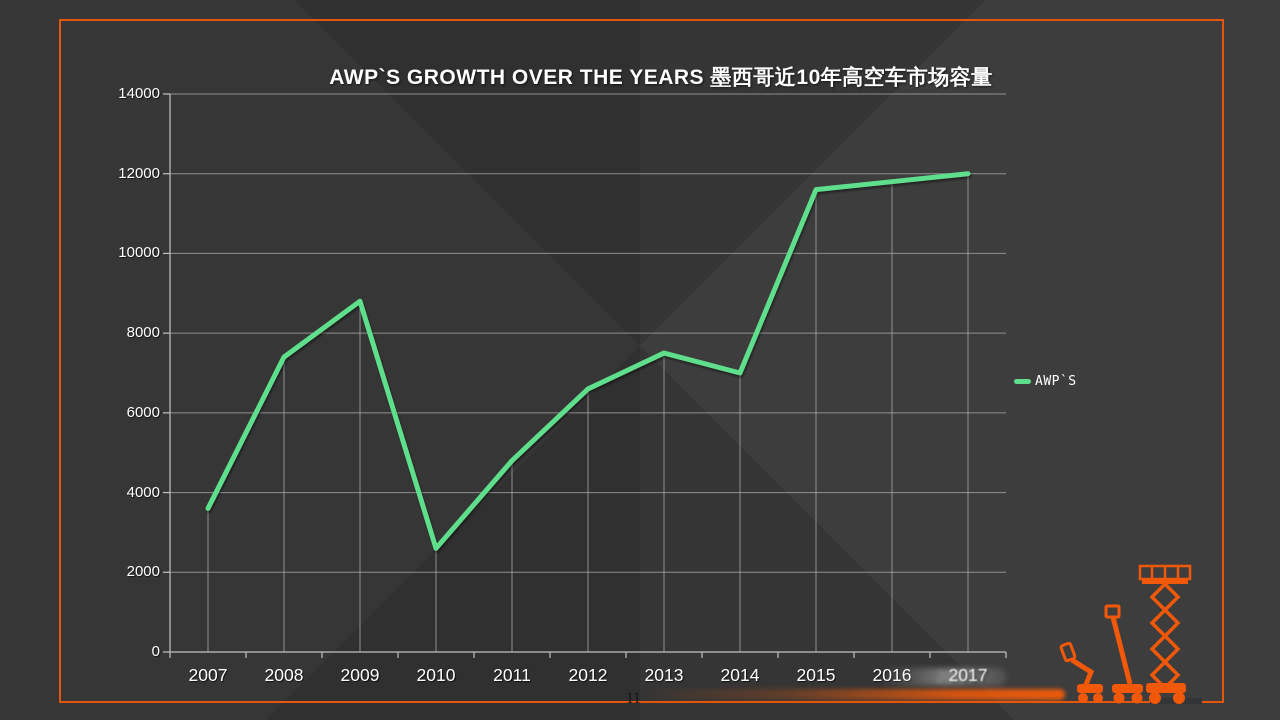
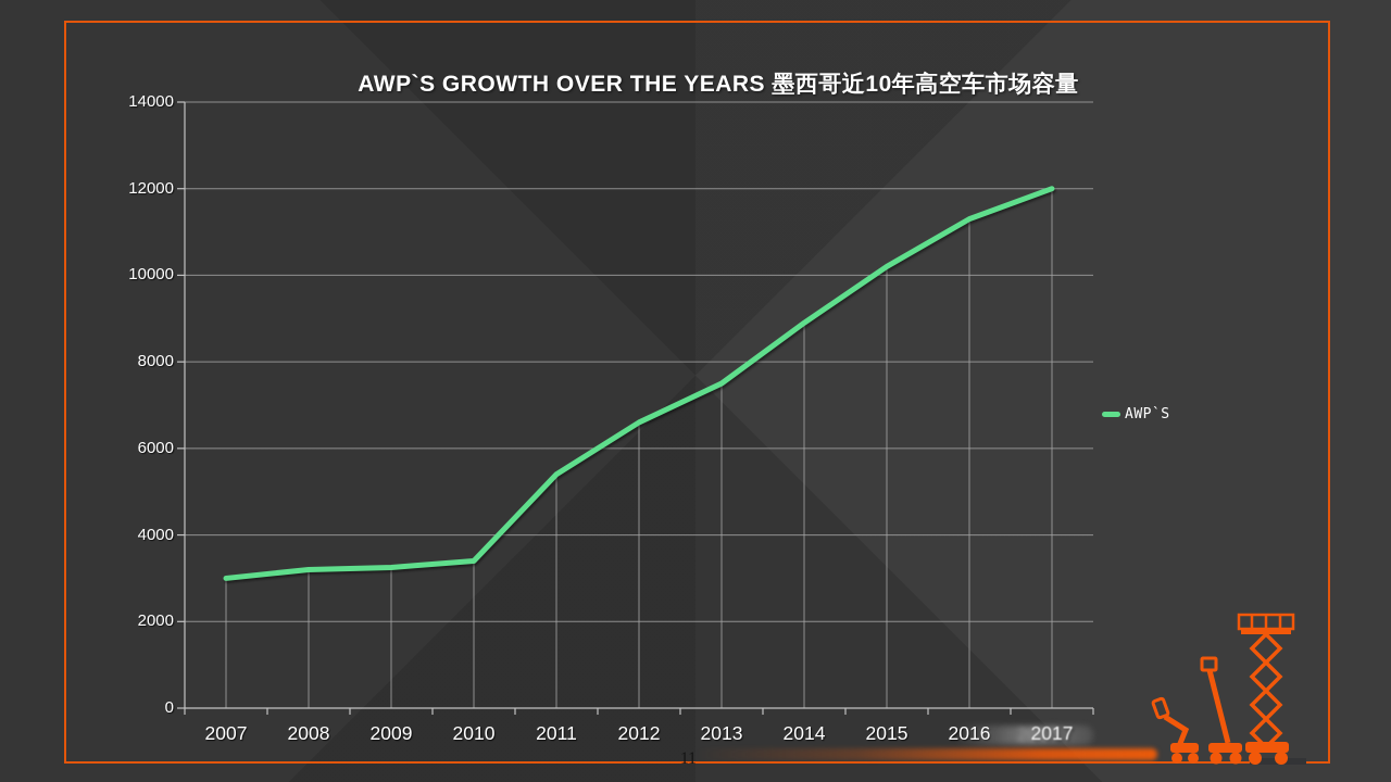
2007: 3600 -> 3000
2008: 7400 -> 3200
2009: 8800 -> 3200
2010: 2600 -> 3400
2011: 4800 -> 5400
2014: 7000 -> 8900
2015: 11600 -> 10200
2016: 11800 -> 11300
